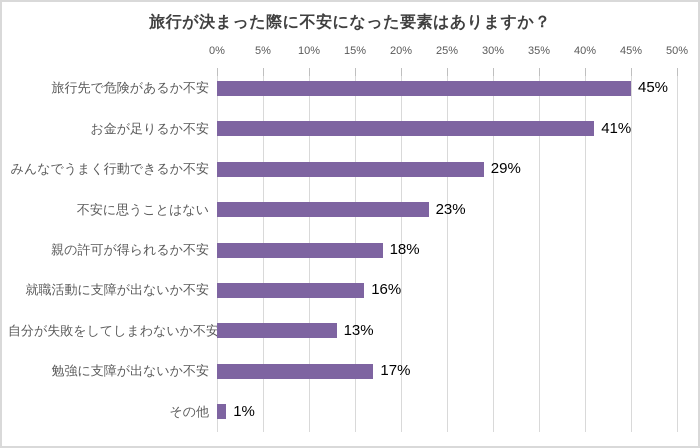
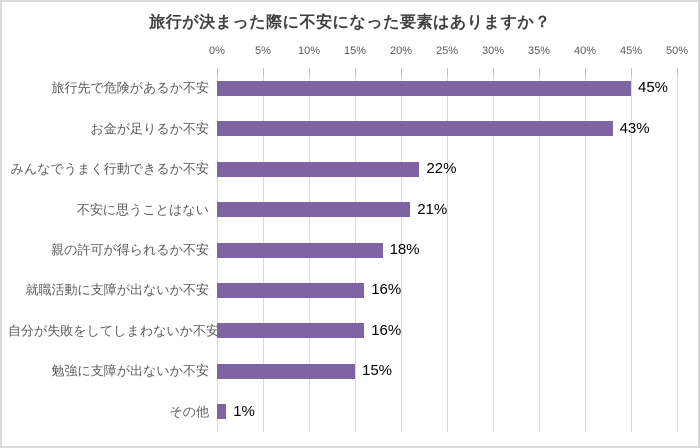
お金が足りるか不安: 41% -> 43%
みんなでうまく行動できるか不安: 29% -> 22%
不安に思うことはない: 23% -> 21%
自分が失敗をしてしまわないか不安: 13% -> 16%
勉強に支障が出ないか不安: 17% -> 15%
